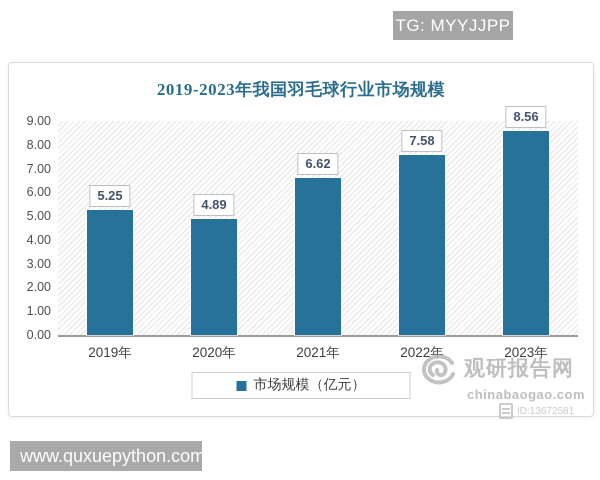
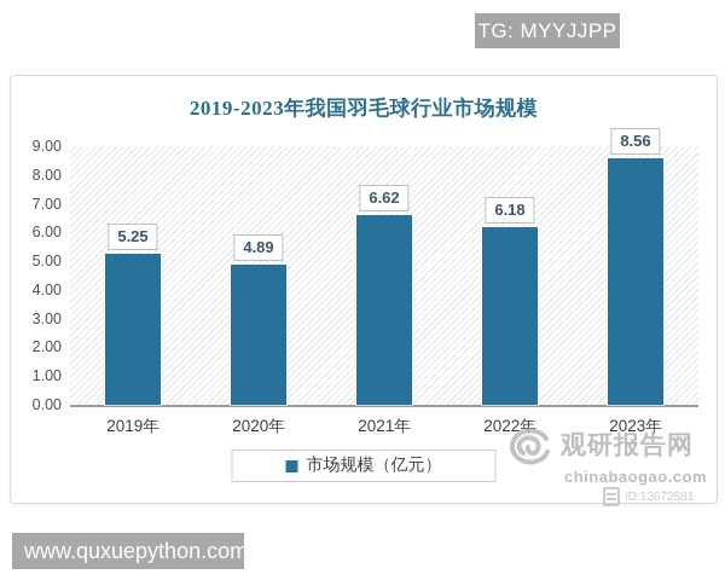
2022年: 7.58 -> 6.18
